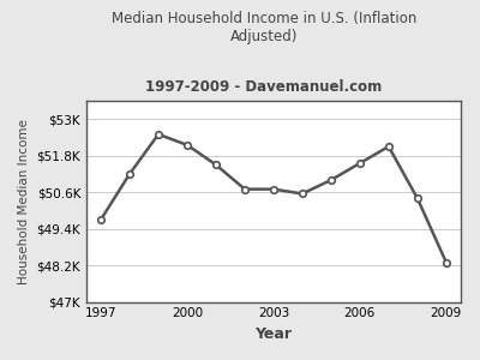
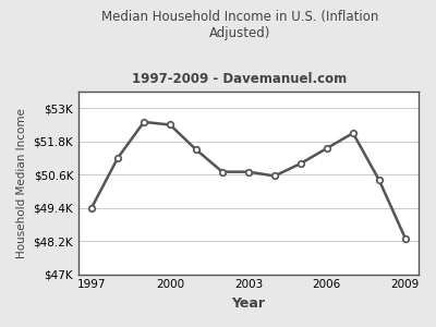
1997: $49.70K -> $49.40K
2000: $52.15K -> $52.40K
